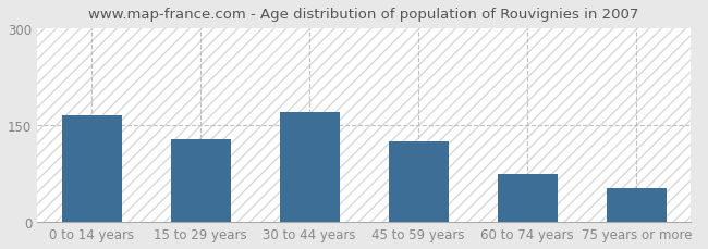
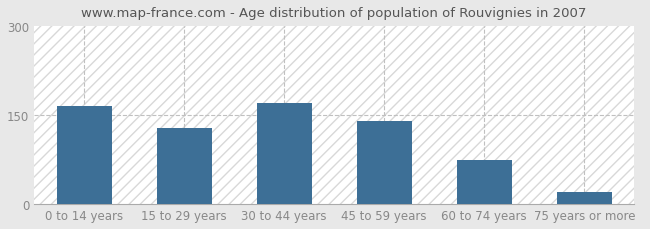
45 to 59 years: 124 -> 140
75 years or more: 52 -> 20
